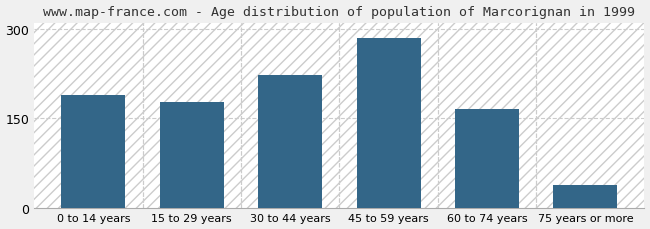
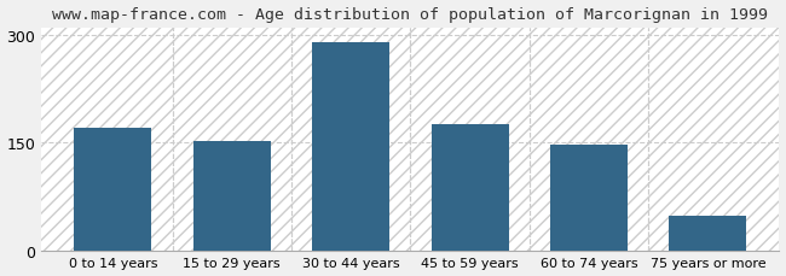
0 to 14 years: 190 -> 170
15 to 29 years: 178 -> 153
30 to 44 years: 222 -> 290
45 to 59 years: 284 -> 176
60 to 74 years: 166 -> 148
75 years or more: 38 -> 48
